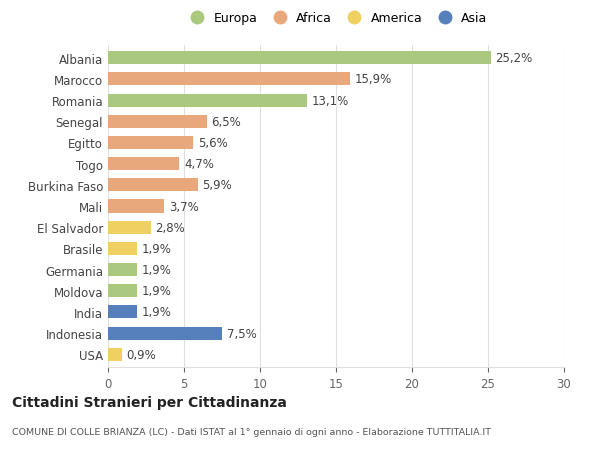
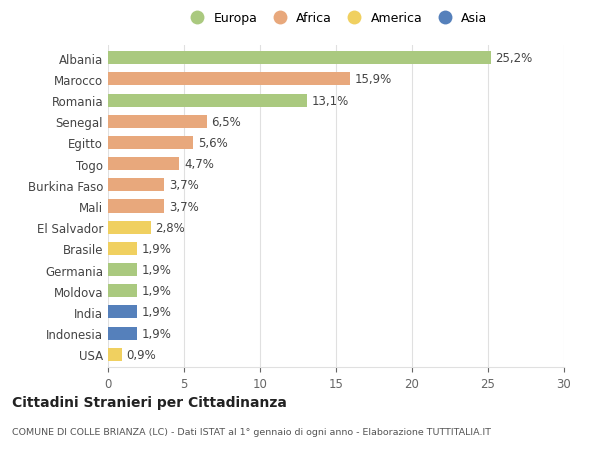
Burkina Faso: 5,9% -> 3,7%
Indonesia: 7,5% -> 1,9%
